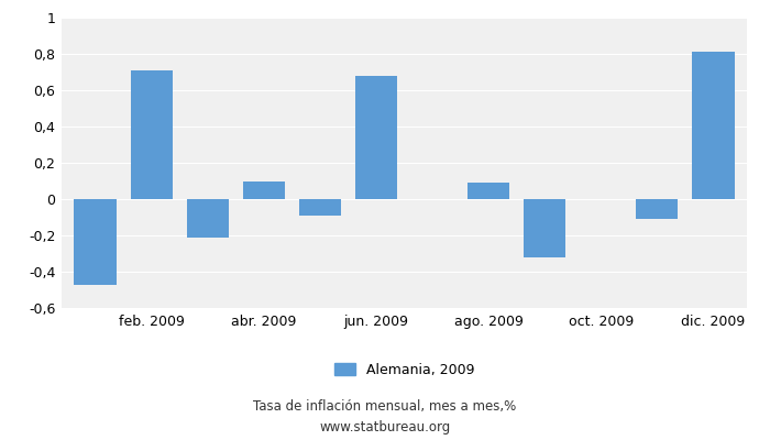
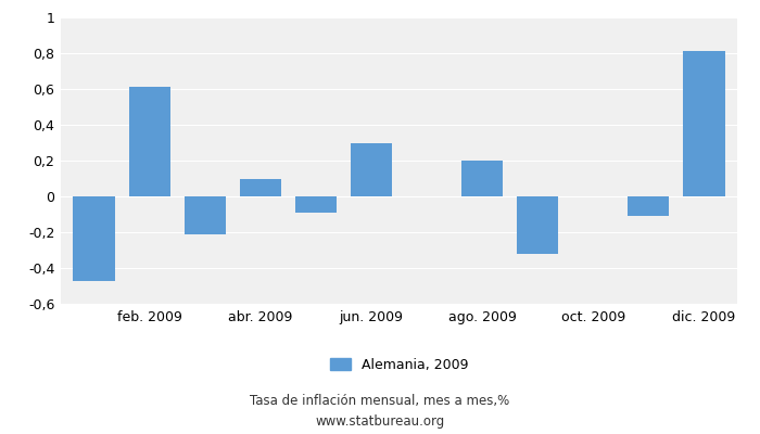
feb. 2009: 0,71 -> 0,61
jun. 2009: 0,68 -> 0,30
ago. 2009: 0,09 -> 0,20
